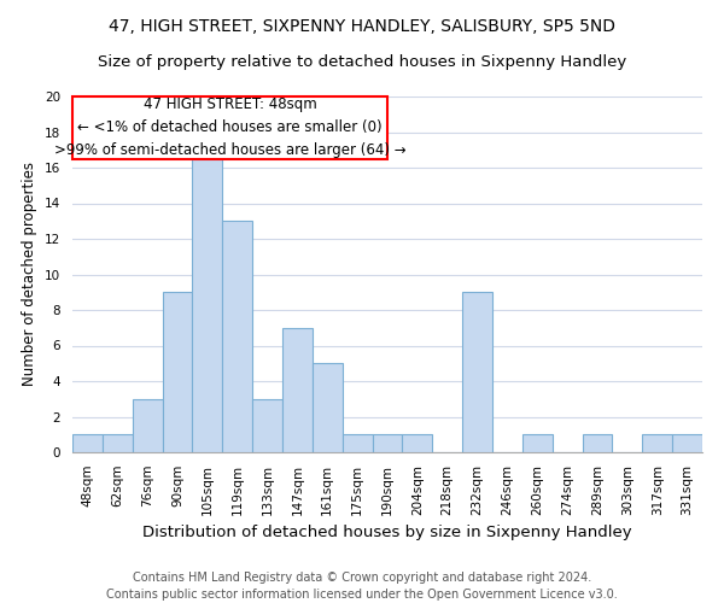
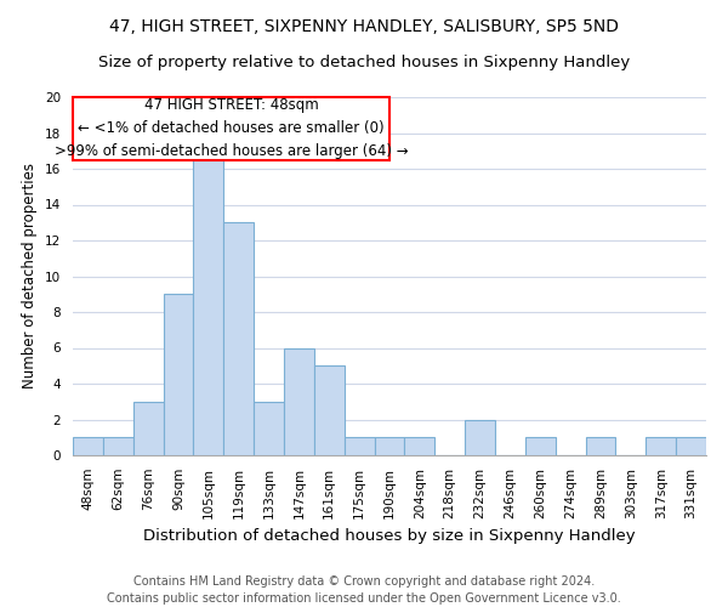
147sqm: 7 -> 6
232sqm: 9 -> 2
